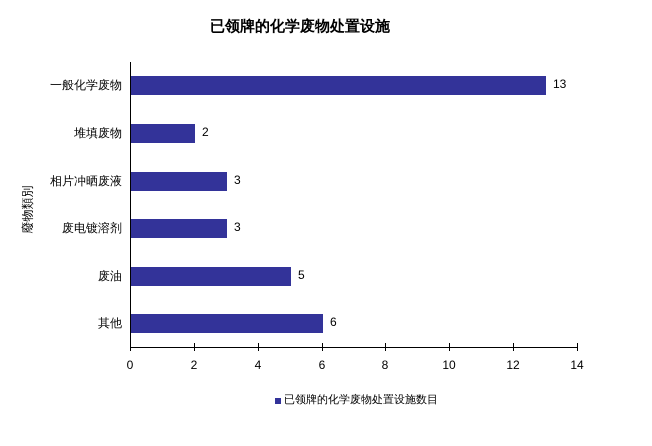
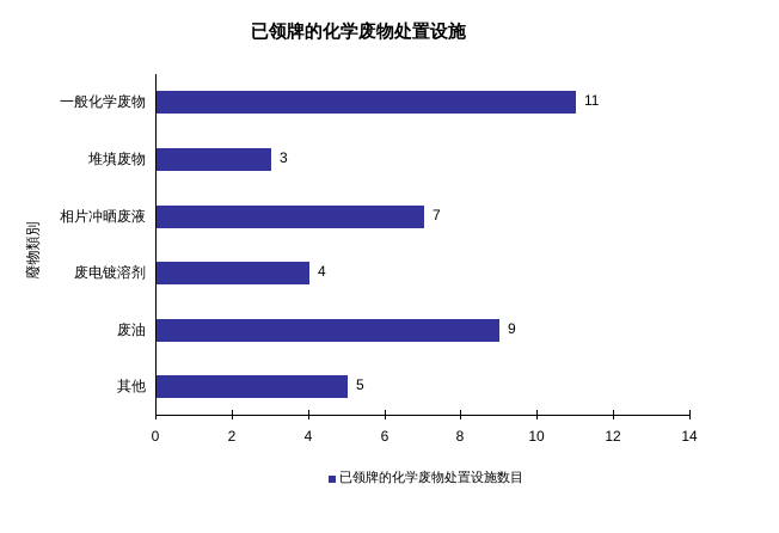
一般化学废物: 13 -> 11
堆填废物: 2 -> 3
相片冲晒废液: 3 -> 7
废电镀溶剂: 3 -> 4
废油: 5 -> 9
其他: 6 -> 5
